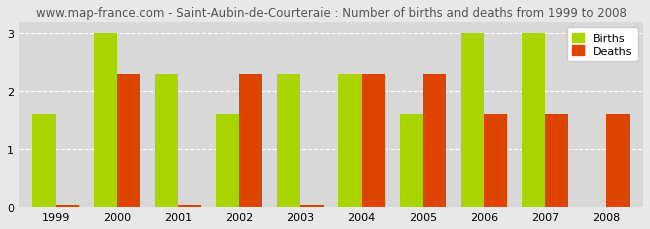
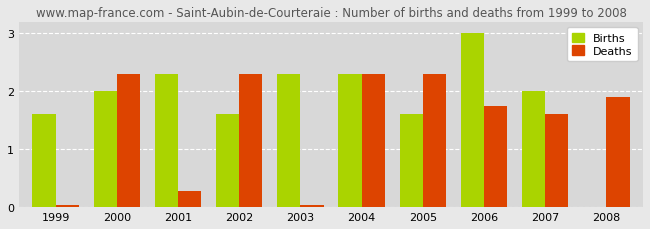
Births/2000: 3.0 -> 2.0
Deaths/2001: 0.03 -> 0.28
Deaths/2006: 1.60 -> 1.74
Births/2007: 3.0 -> 2.0
Deaths/2008: 1.60 -> 1.90
